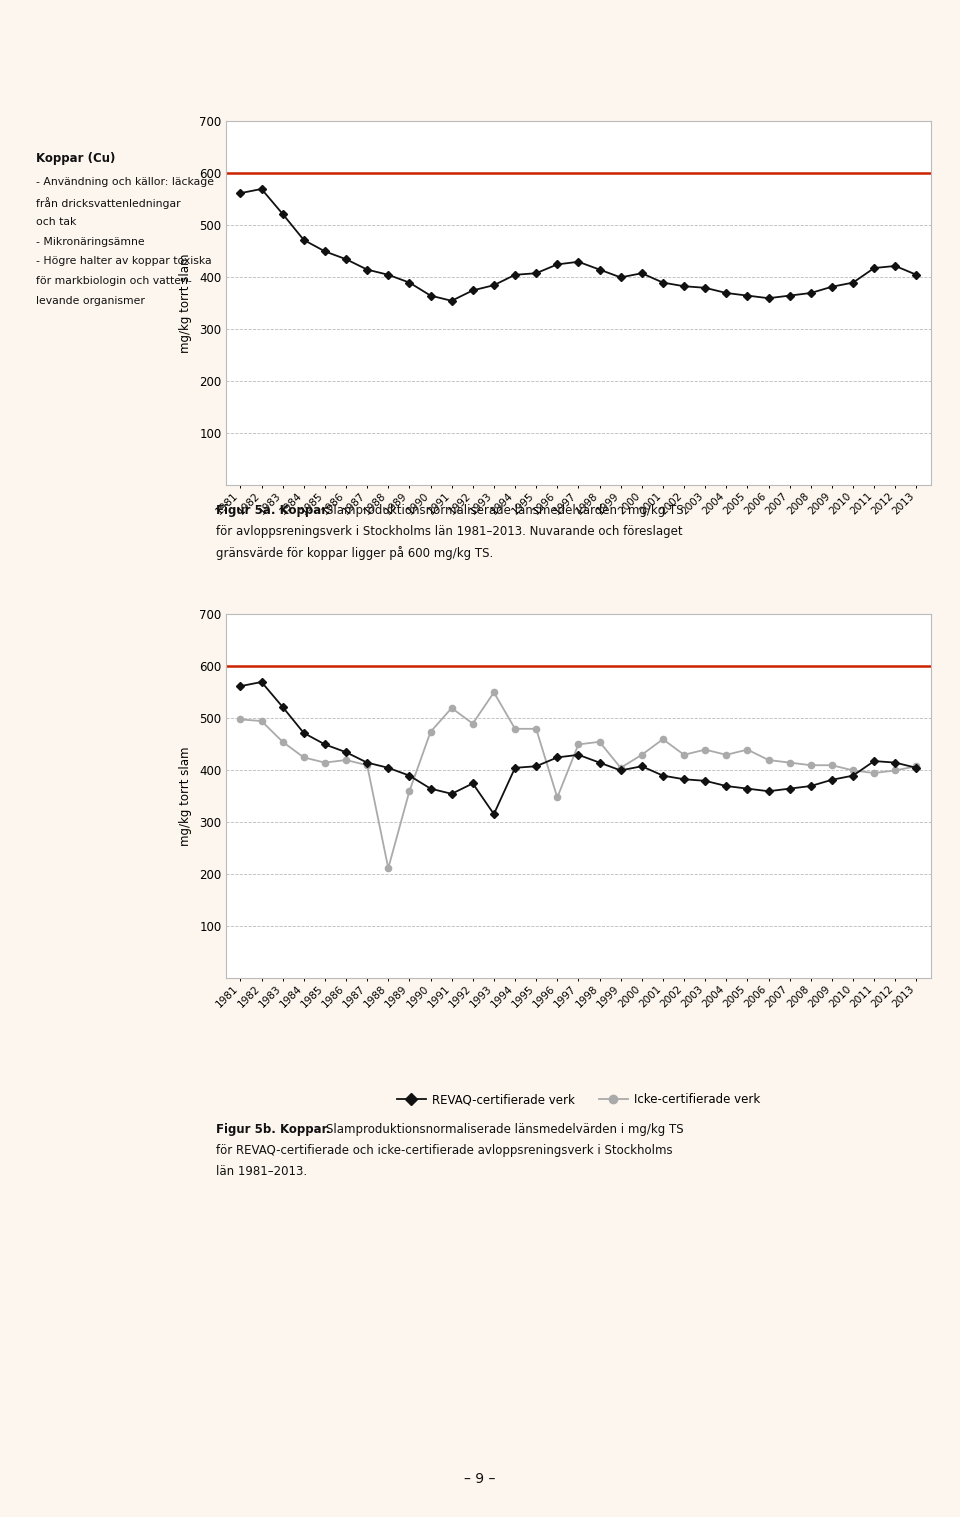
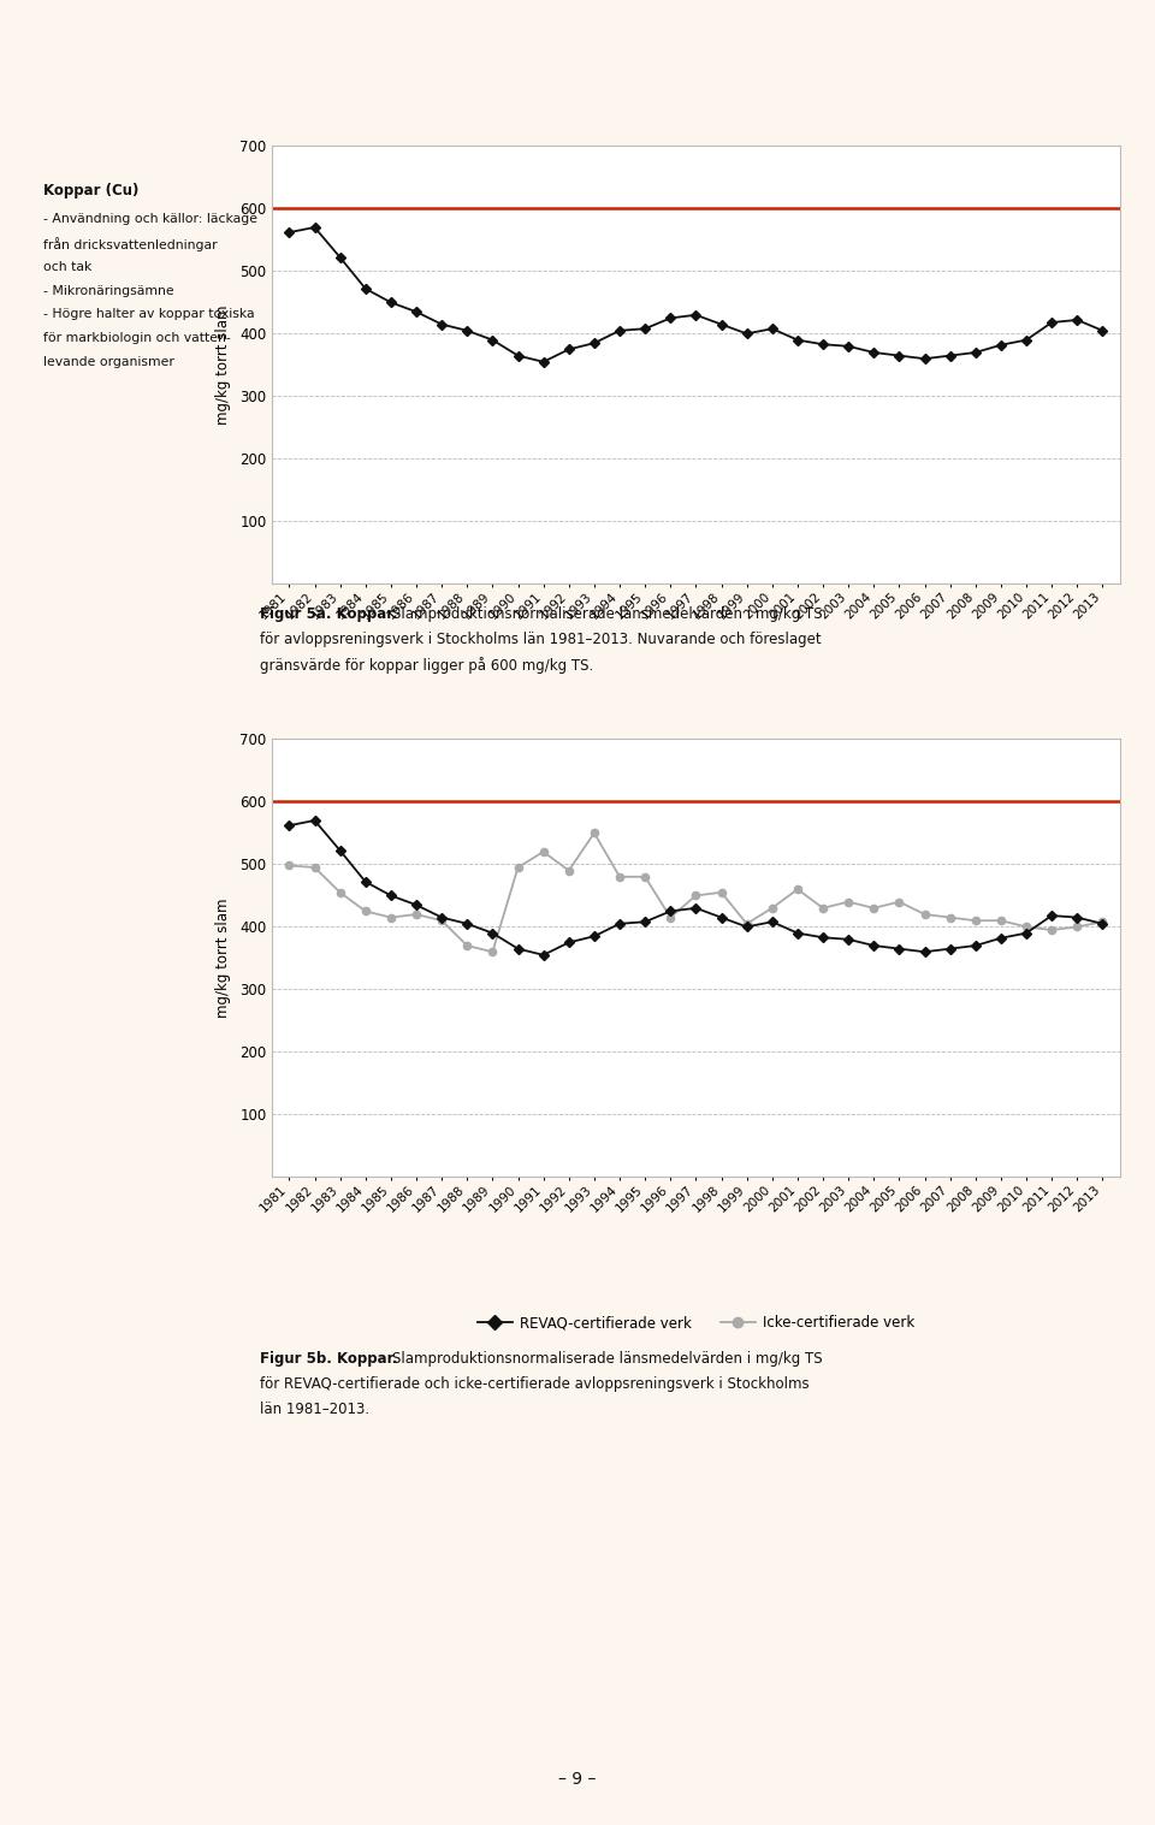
Icke-certifierade verk/1988: 212 -> 370
Icke-certifierade verk/1990: 474 -> 495
REVAQ-certifierade verk/1993: 316 -> 385
Icke-certifierade verk/1996: 348 -> 415
